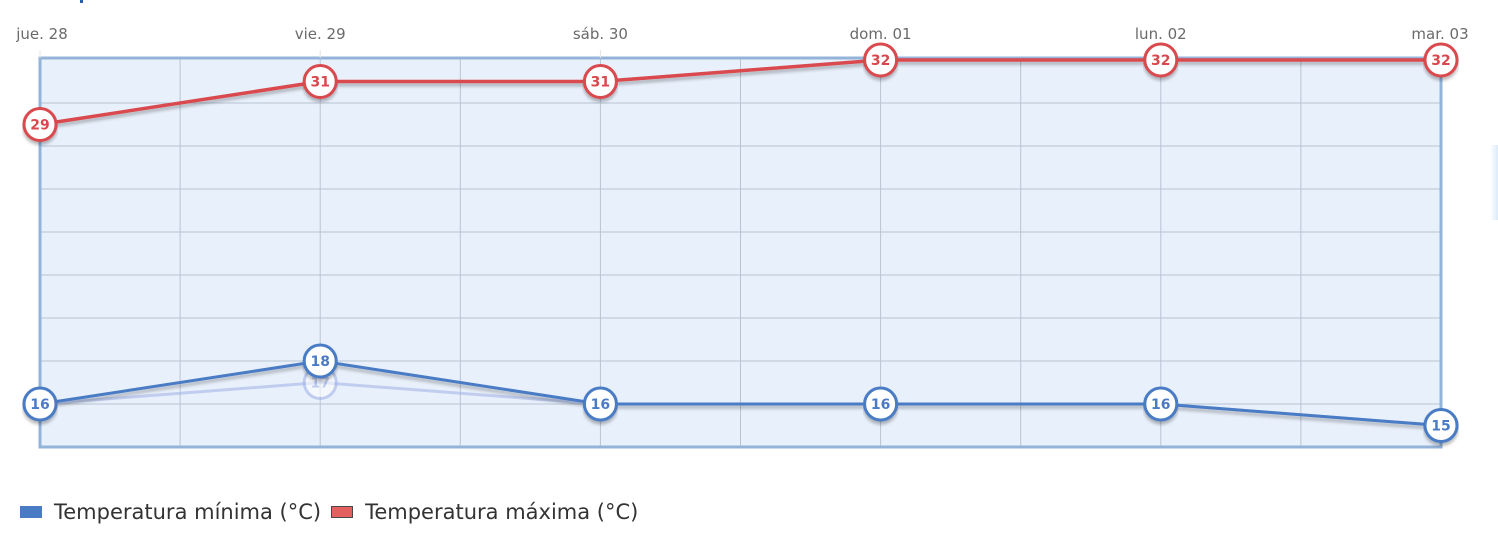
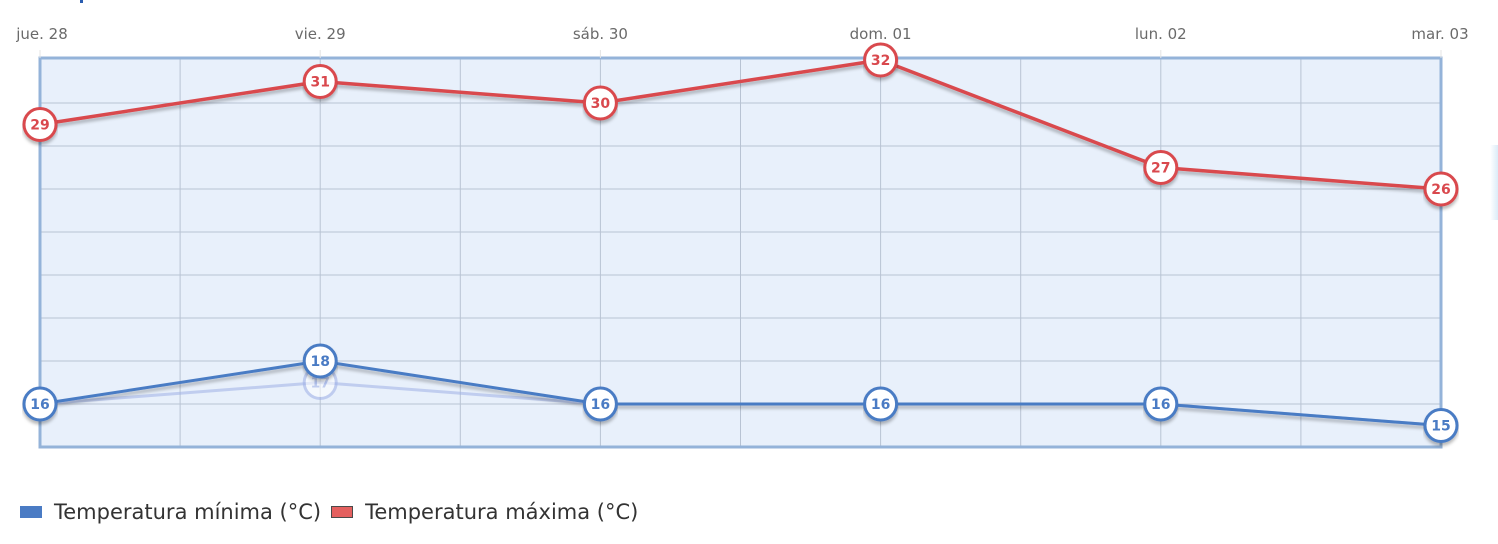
Temperatura máxima (°C)/sáb. 30: 31 -> 30
Temperatura máxima (°C)/lun. 02: 32 -> 27
Temperatura máxima (°C)/mar. 03: 32 -> 26
